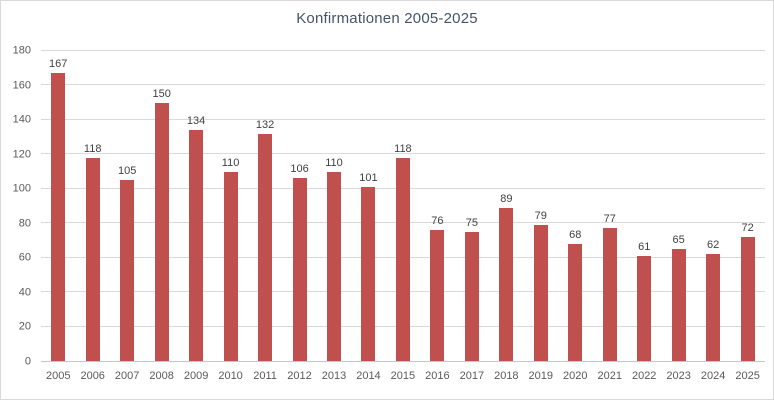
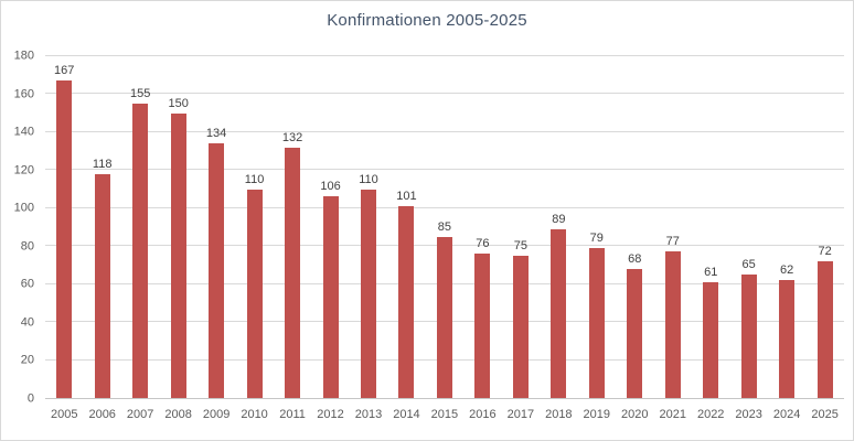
2007: 105 -> 155
2015: 118 -> 85
